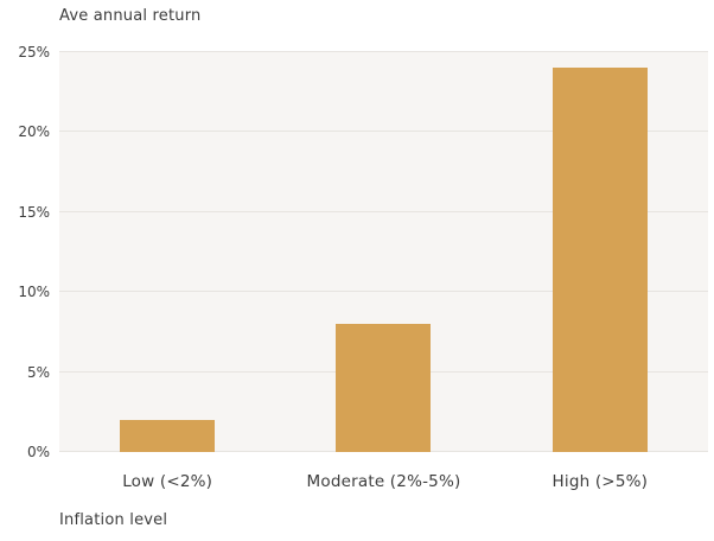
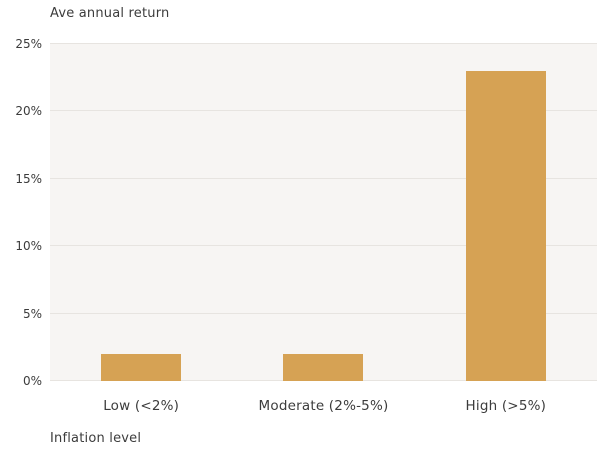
Moderate (2%-5%): 8% -> 2%
High (>5%): 24% -> 23%
